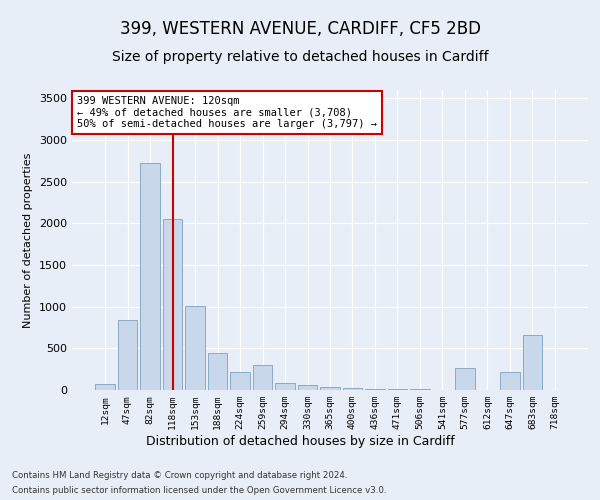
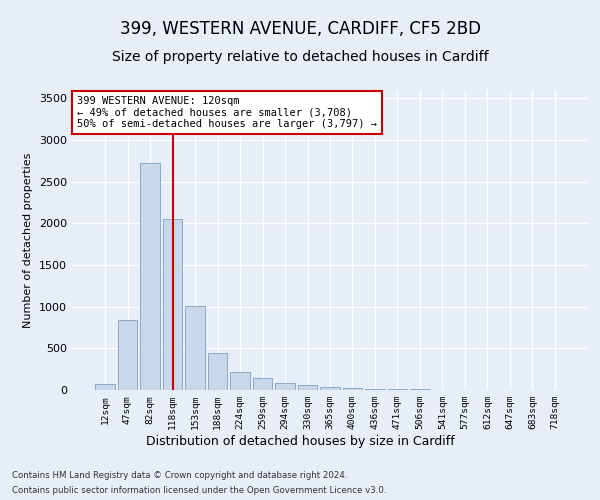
259sqm: 300 -> 140
577sqm: 260 -> 0
647sqm: 220 -> 0
683sqm: 660 -> 0
